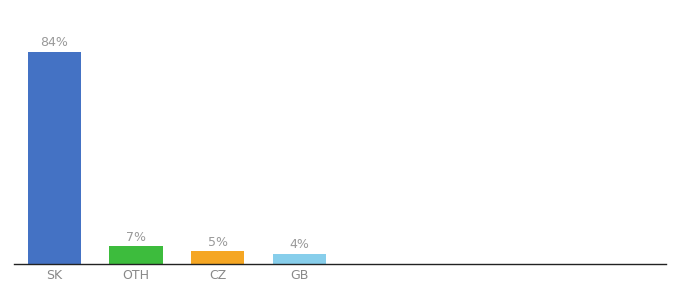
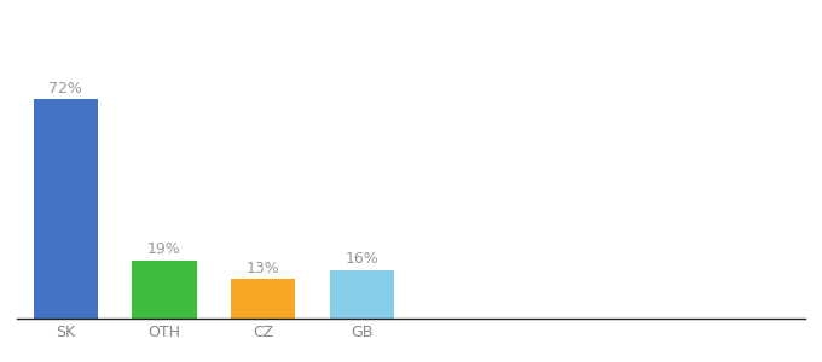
SK: 84% -> 72%
OTH: 7% -> 19%
CZ: 5% -> 13%
GB: 4% -> 16%
